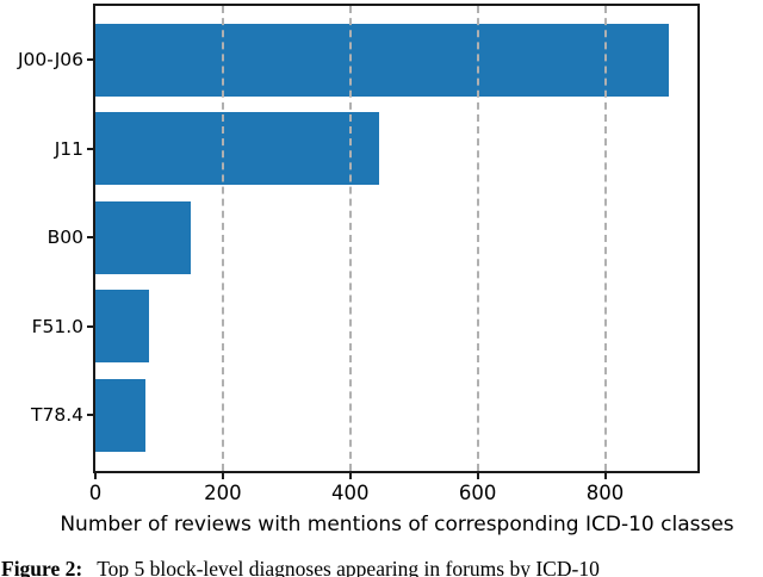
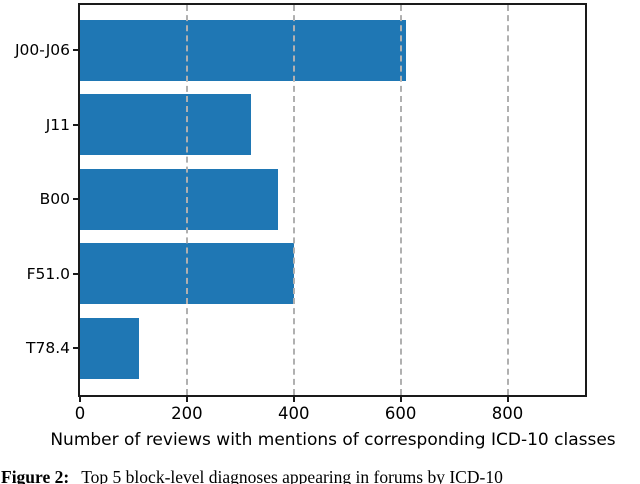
J00-J06: 900 -> 610
J11: 440 -> 320
B00: 150 -> 370
F51.0: 80 -> 400
T78.4: 80 -> 110
